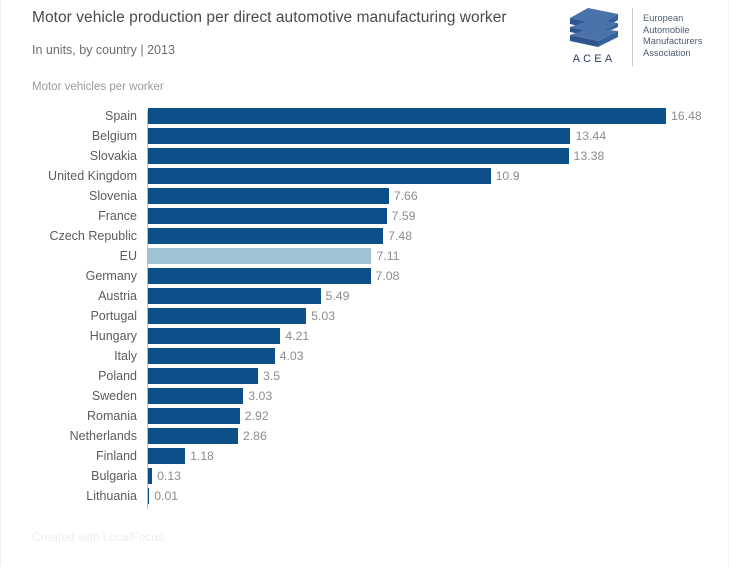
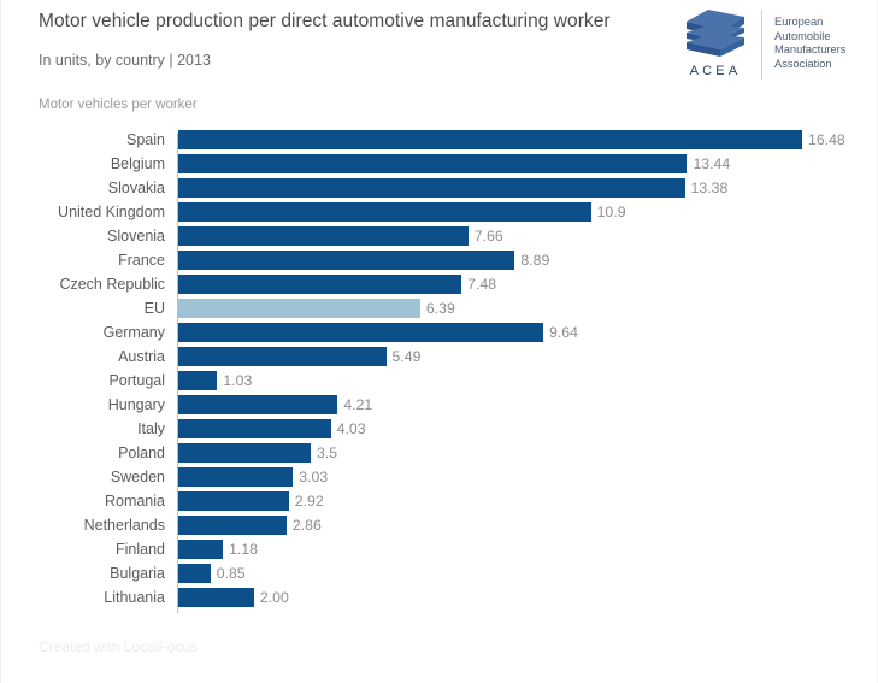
France: 7.59 -> 8.89
EU: 7.11 -> 6.39
Germany: 7.08 -> 9.64
Portugal: 5.03 -> 1.03
Bulgaria: 0.13 -> 0.85
Lithuania: 0.01 -> 2.00
